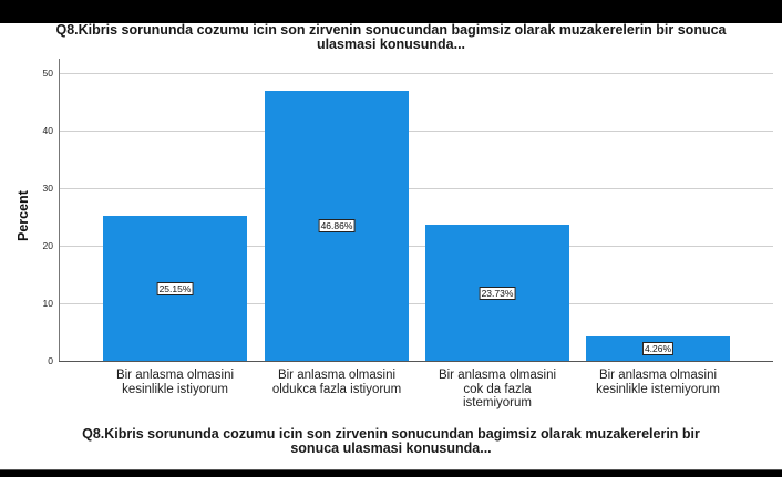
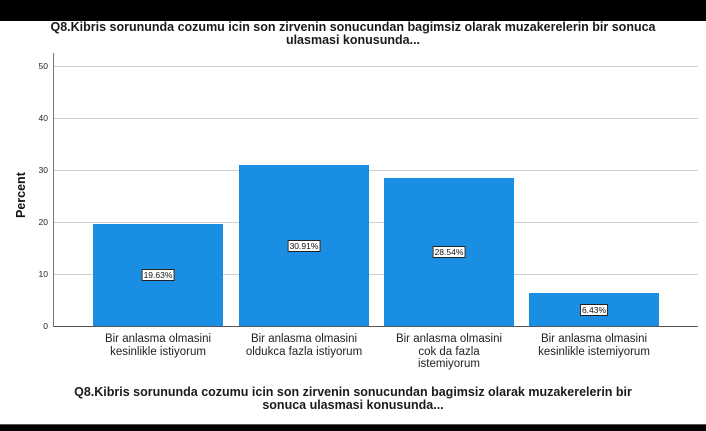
Bir anlasma olmasini kesinlikle istiyorum: 25.15% -> 19.63%
Bir anlasma olmasini oldukca fazla istiyorum: 46.86% -> 30.91%
Bir anlasma olmasini cok da fazla istemiyorum: 23.73% -> 28.54%
Bir anlasma olmasini kesinlikle istemiyorum: 4.26% -> 6.43%
